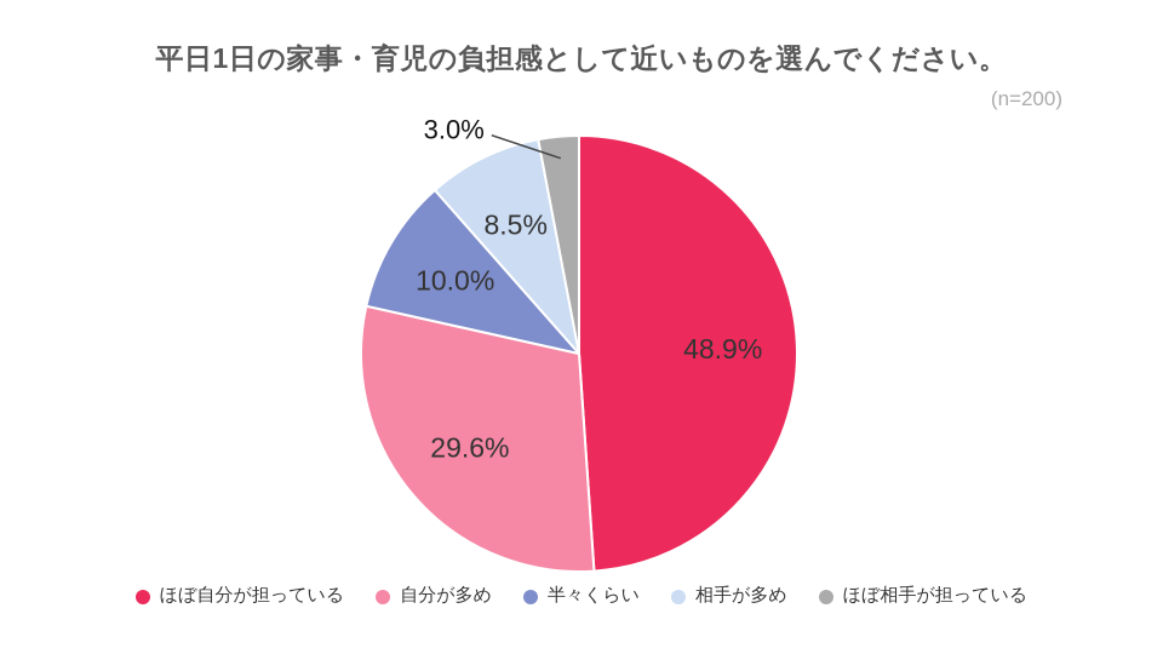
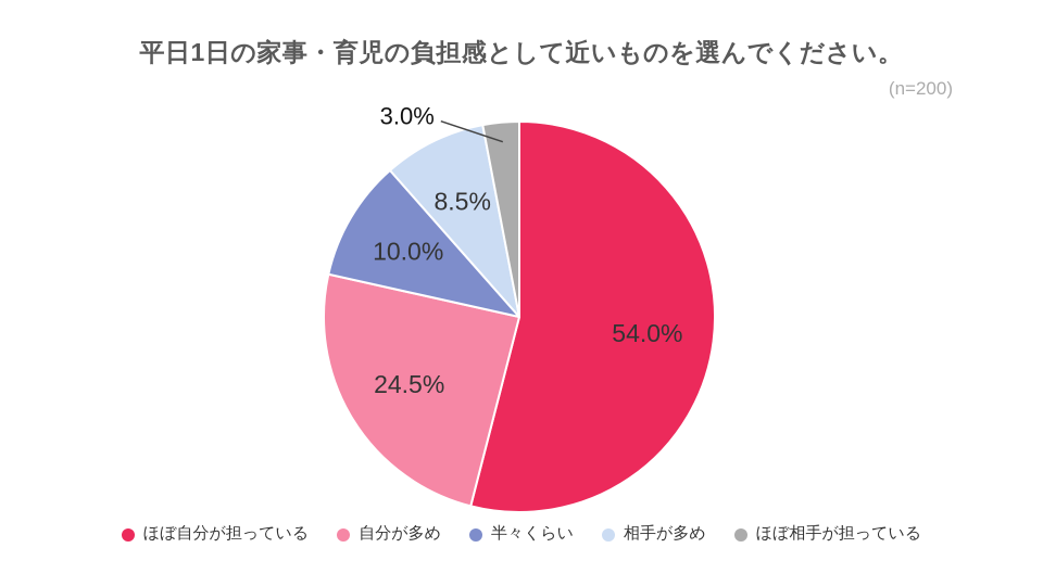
ほぼ自分が担っている: 48.9% -> 54.0%
自分が多め: 29.6% -> 24.5%
